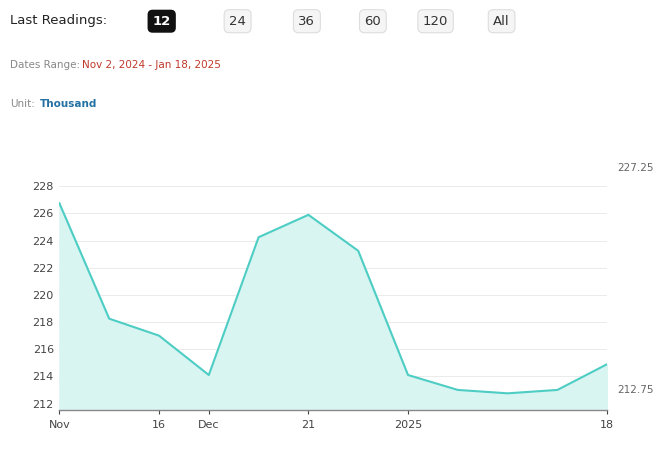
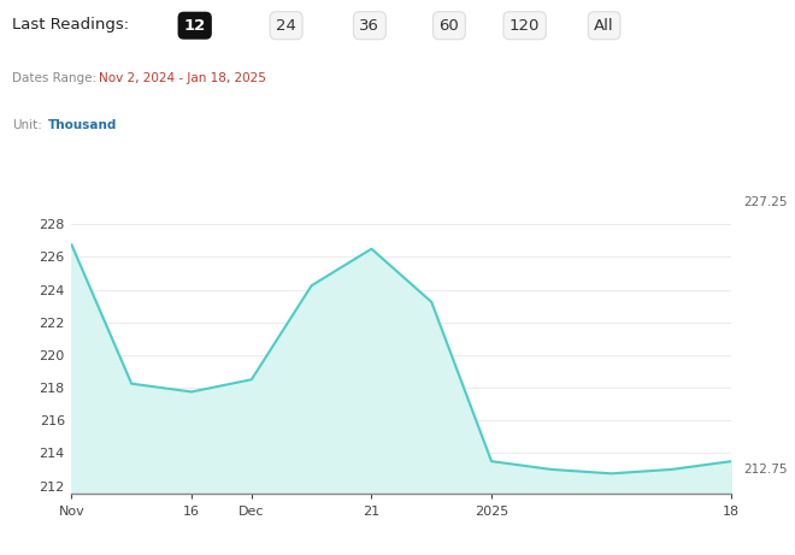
16: 217.0 -> 217.8
Dec: 214.1 -> 218.5
21: 225.9 -> 226.5
2025: 214.1 -> 213.5
18: 214.9 -> 213.5
